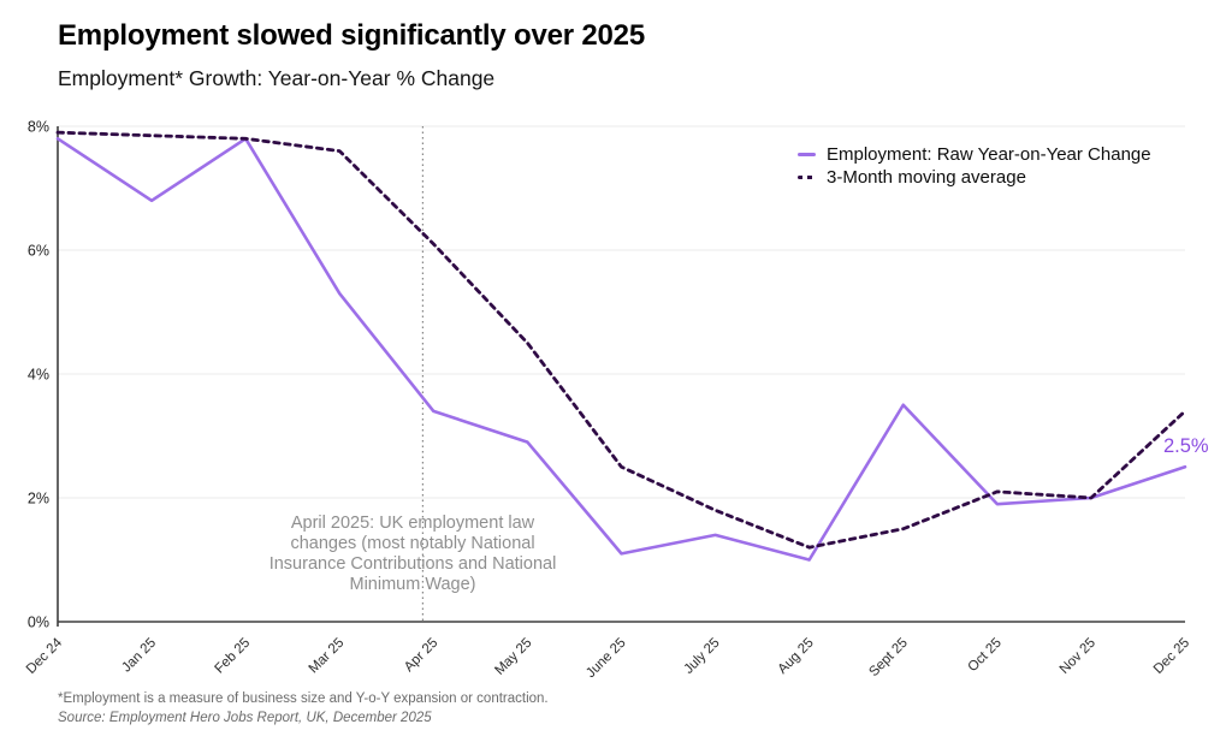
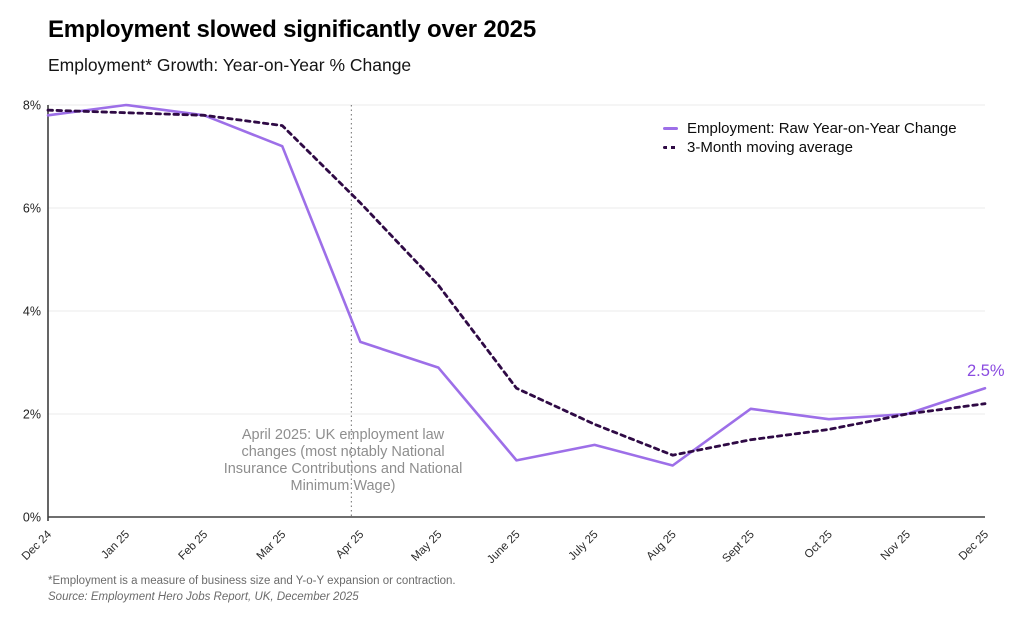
Employment: Raw Year-on-Year Change/Jan 25: 6.8% -> 8.0%
Employment: Raw Year-on-Year Change/Mar 25: 5.3% -> 7.2%
Employment: Raw Year-on-Year Change/Sept 25: 3.5% -> 2.1%
3-Month moving average/Oct 25: 2.1% -> 1.7%
3-Month moving average/Dec 25: 3.4% -> 2.2%
